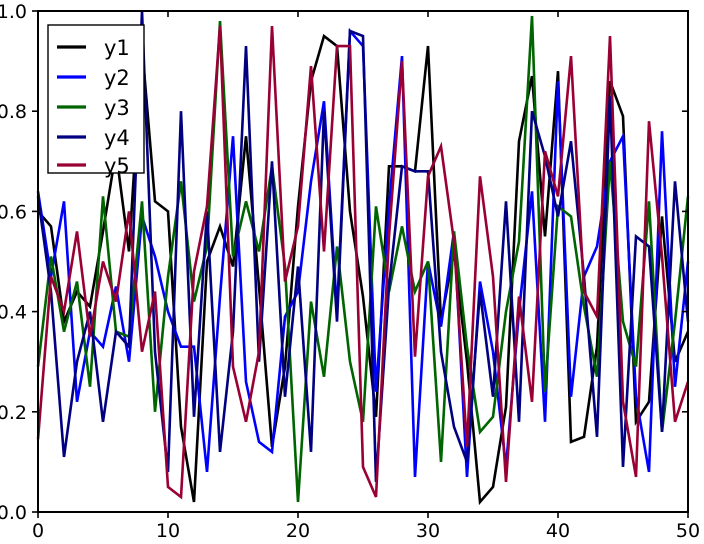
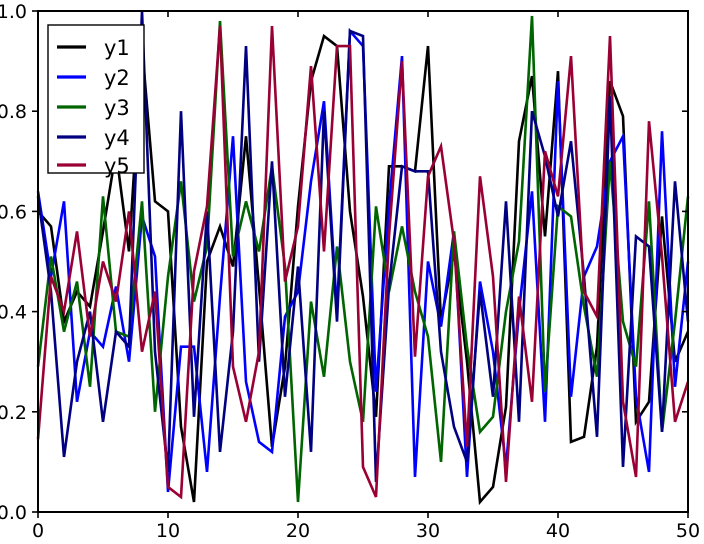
y2/10: 0.40 -> 0.04
y3/30: 0.50 -> 0.35
